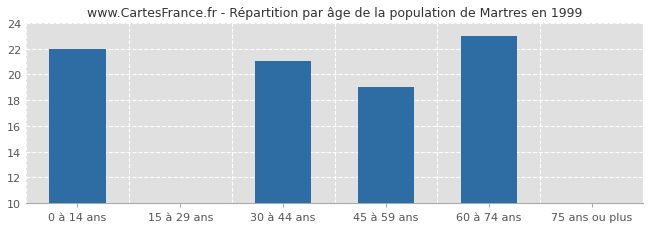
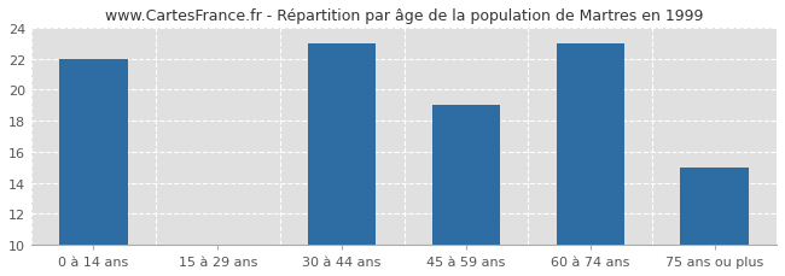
30 à 44 ans: 21 -> 23
75 ans ou plus: 10 -> 15
